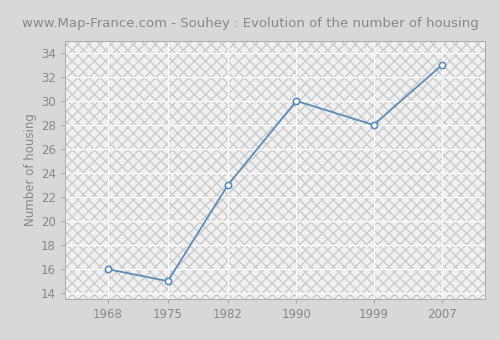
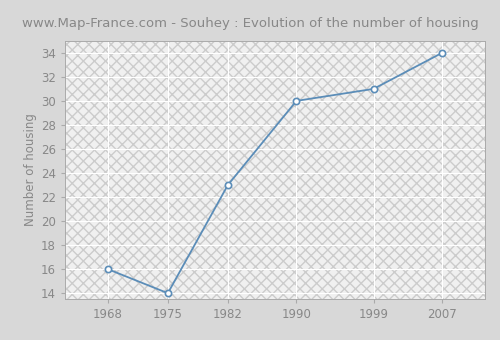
1975: 15 -> 14
1999: 28 -> 31
2007: 33 -> 34
